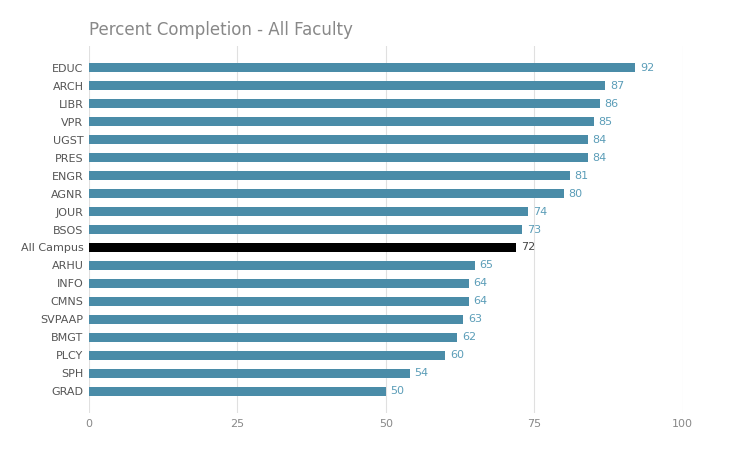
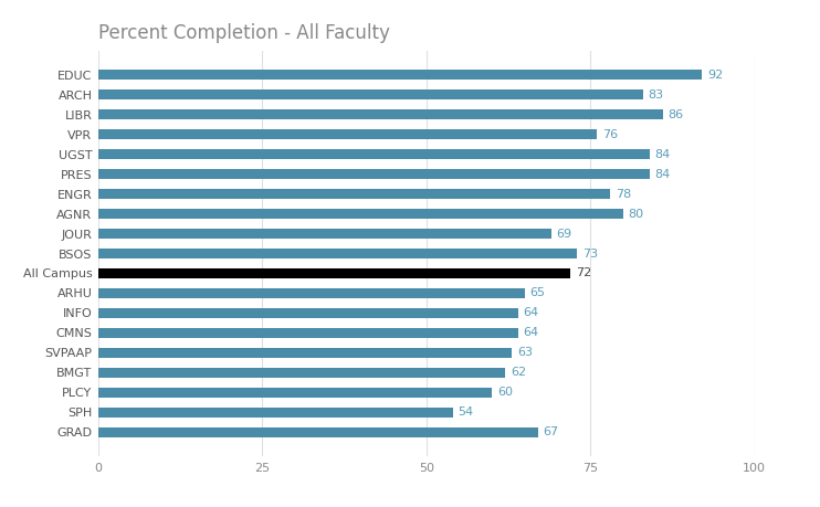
ARCH: 87 -> 83
VPR: 85 -> 76
ENGR: 81 -> 78
JOUR: 74 -> 69
GRAD: 50 -> 67
